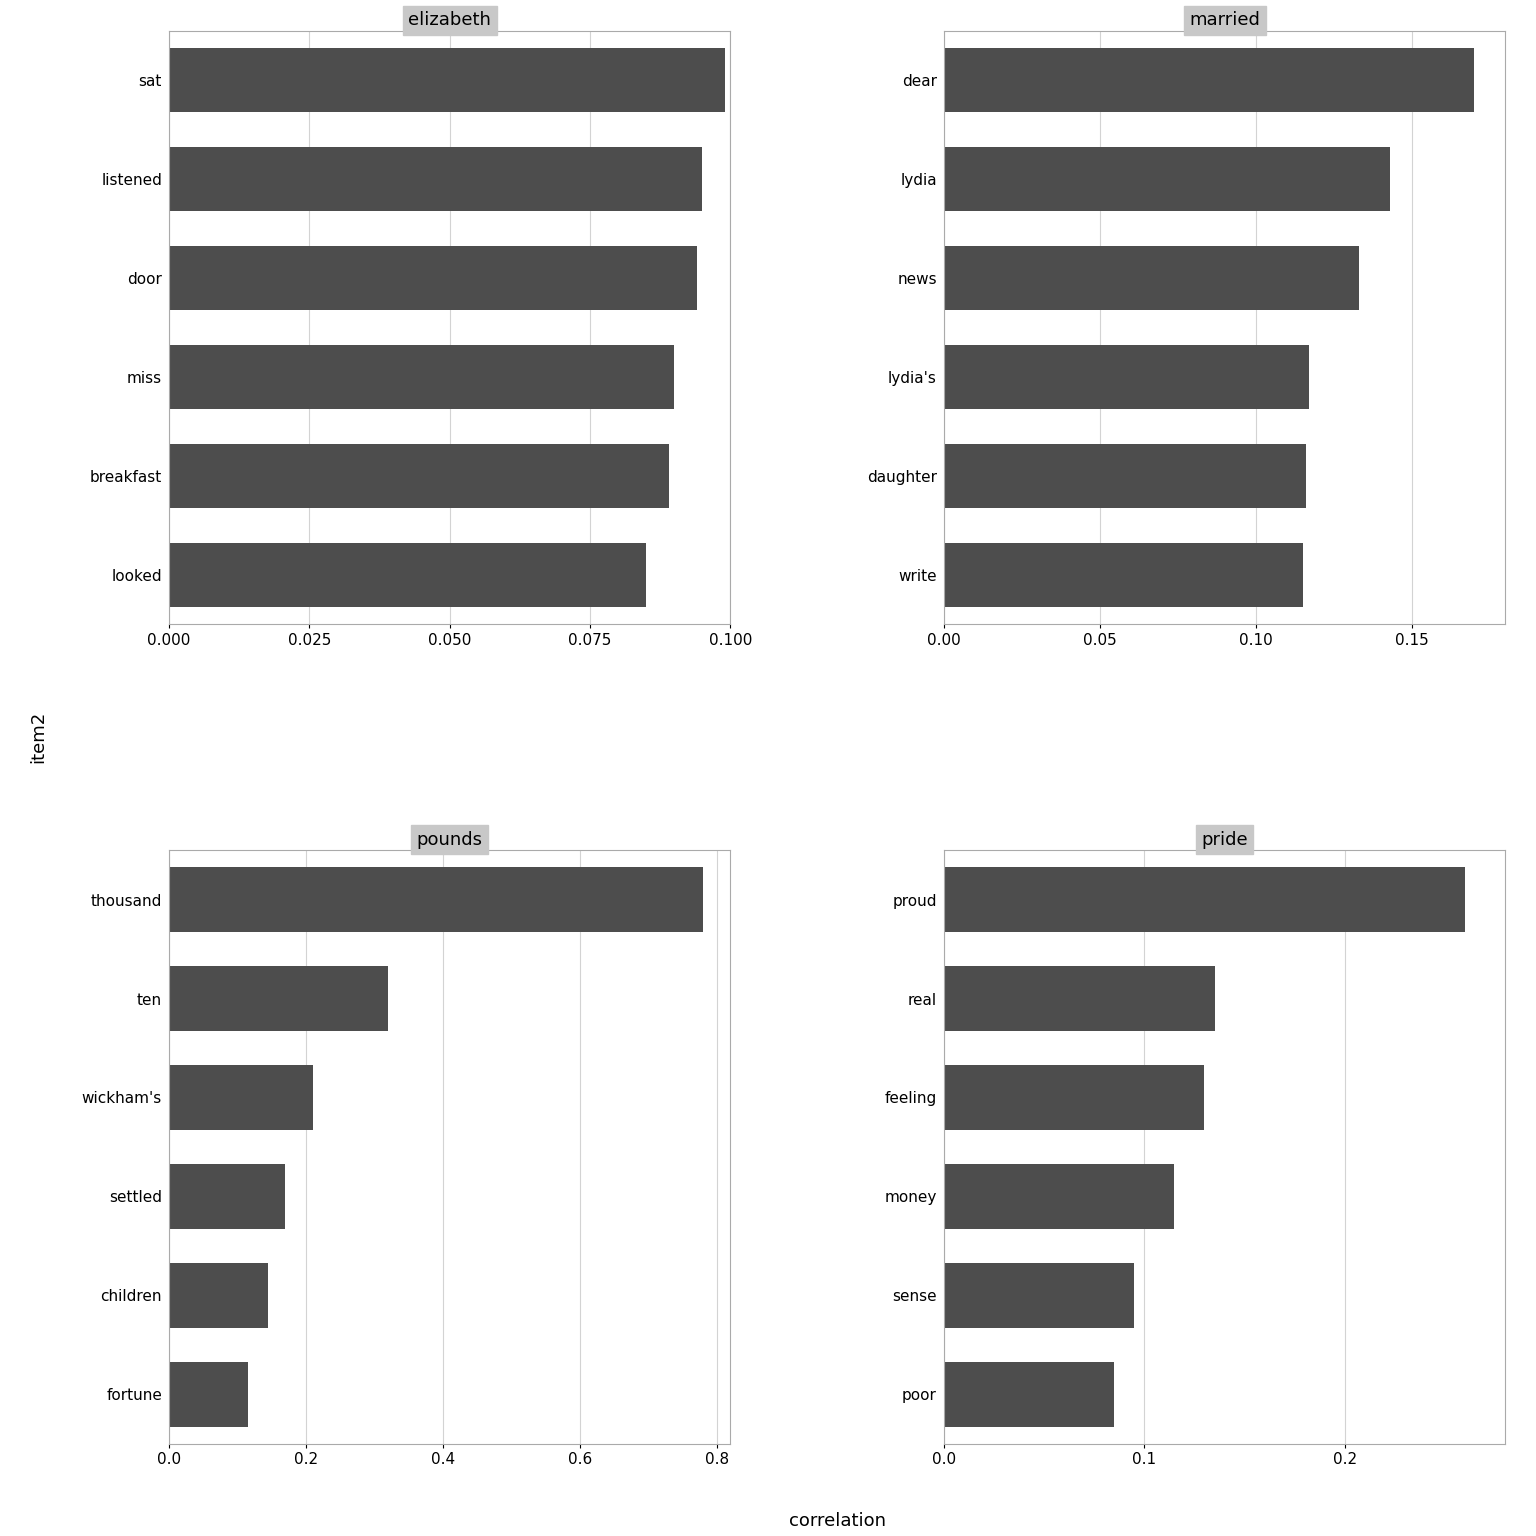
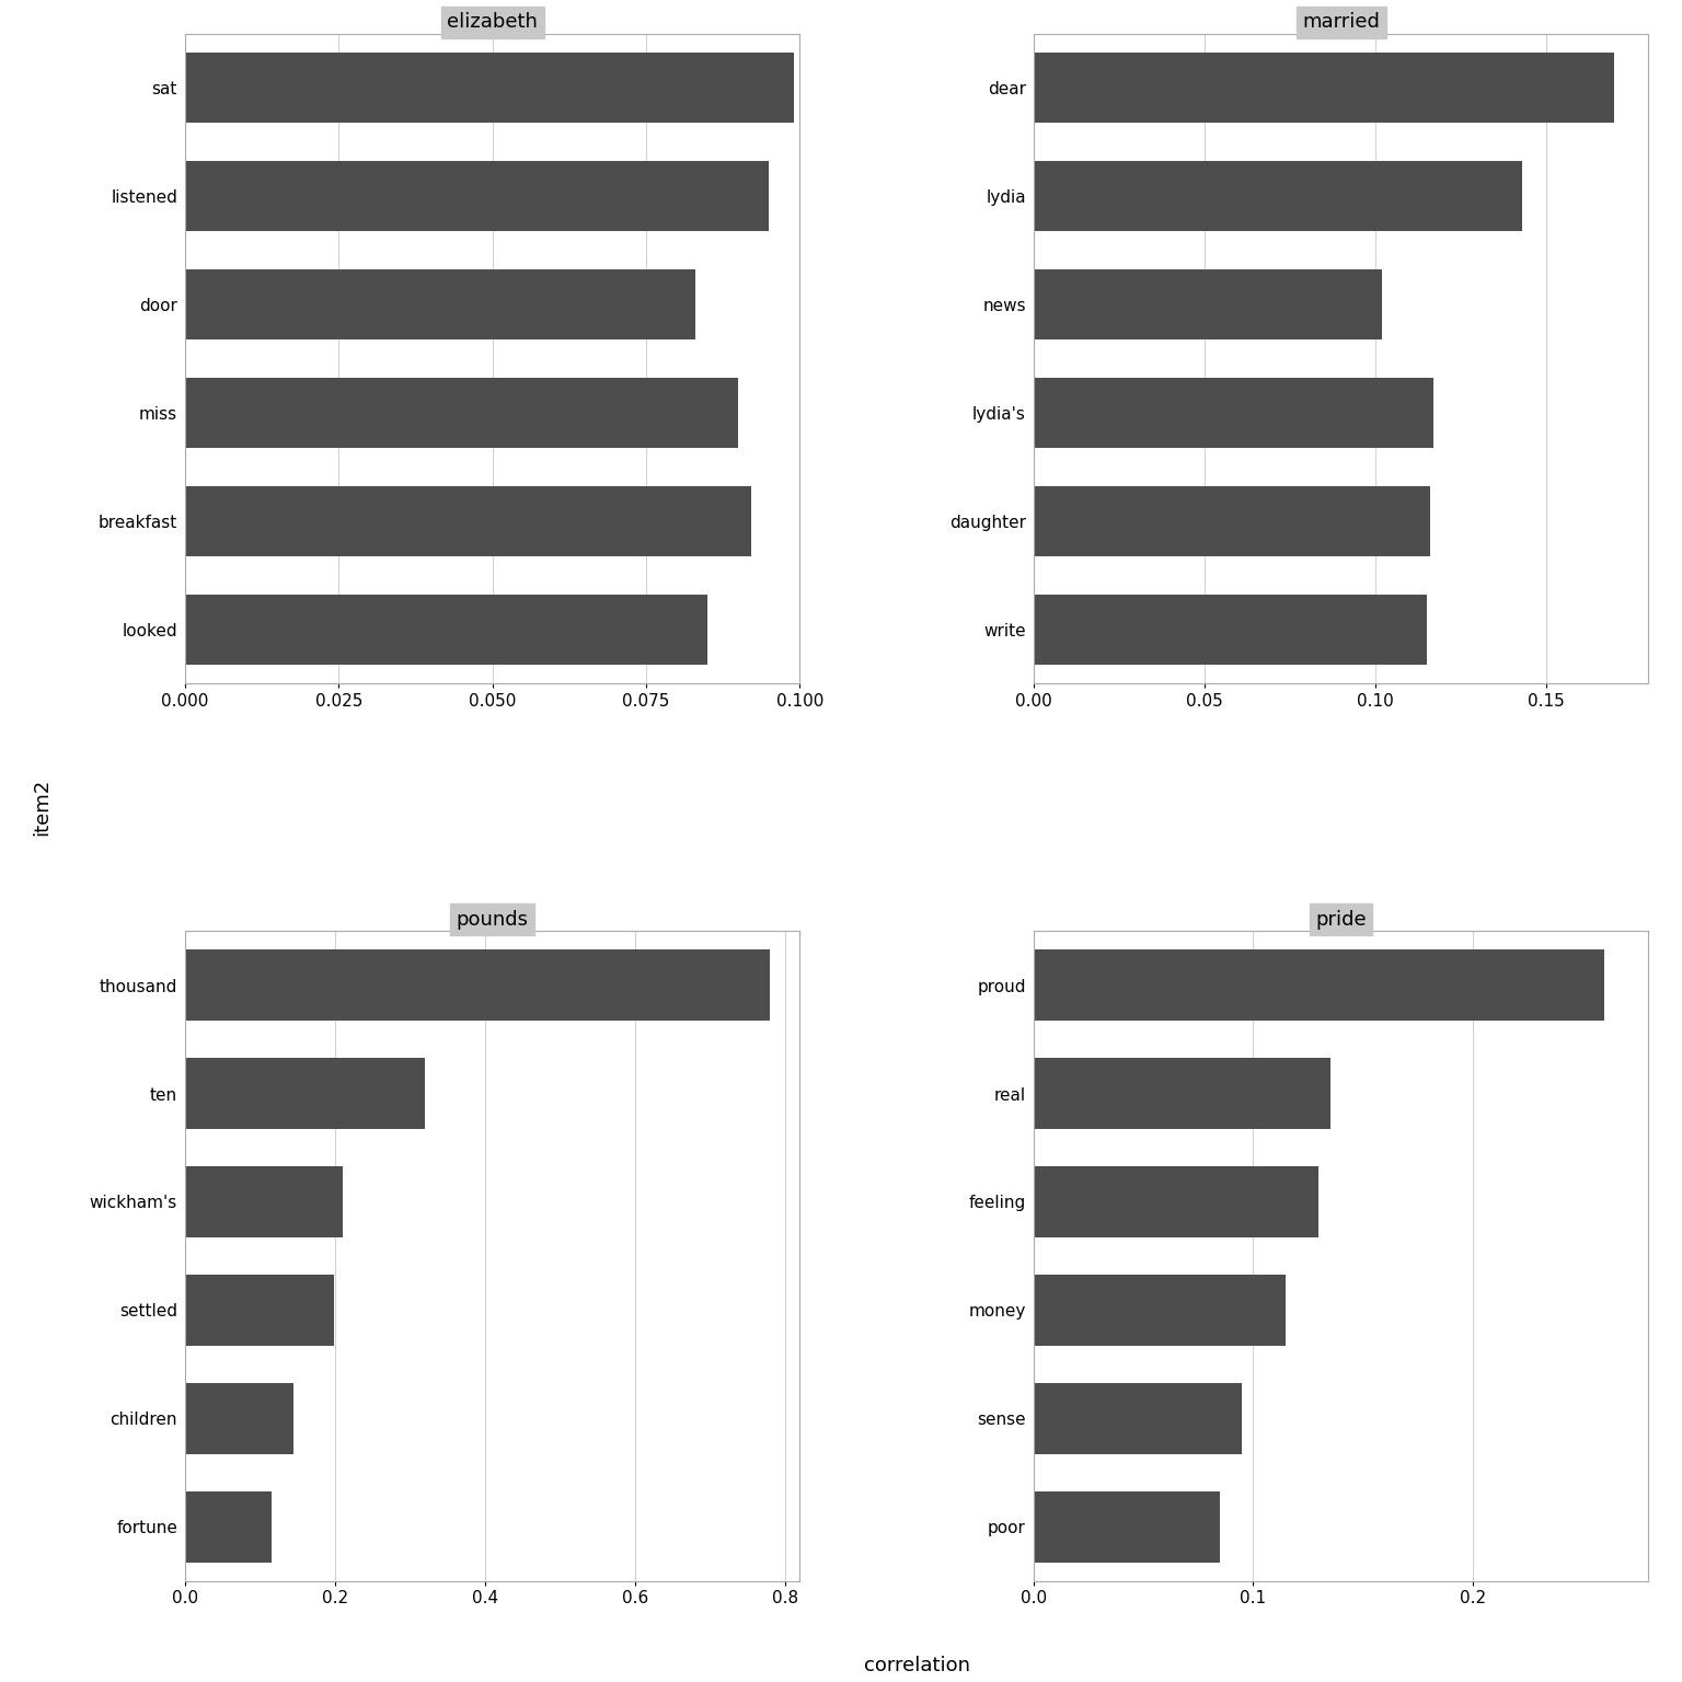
elizabeth/door: 0.094 -> 0.083
elizabeth/breakfast: 0.089 -> 0.092
married/news: 0.133 -> 0.102
pounds/settled: 0.170 -> 0.198
